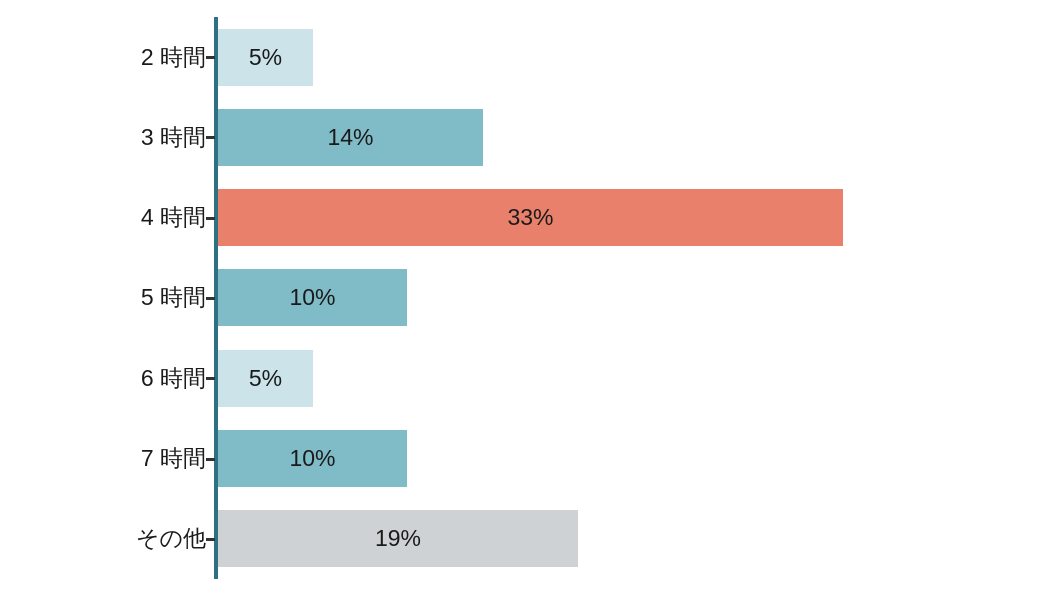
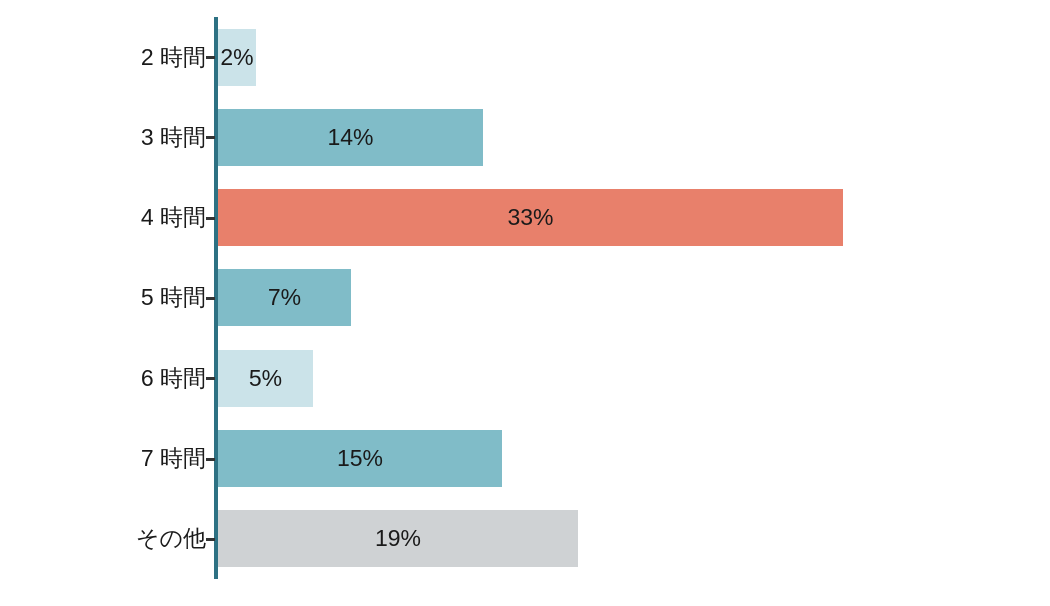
2 時間: 5% -> 2%
5 時間: 10% -> 7%
7 時間: 10% -> 15%
